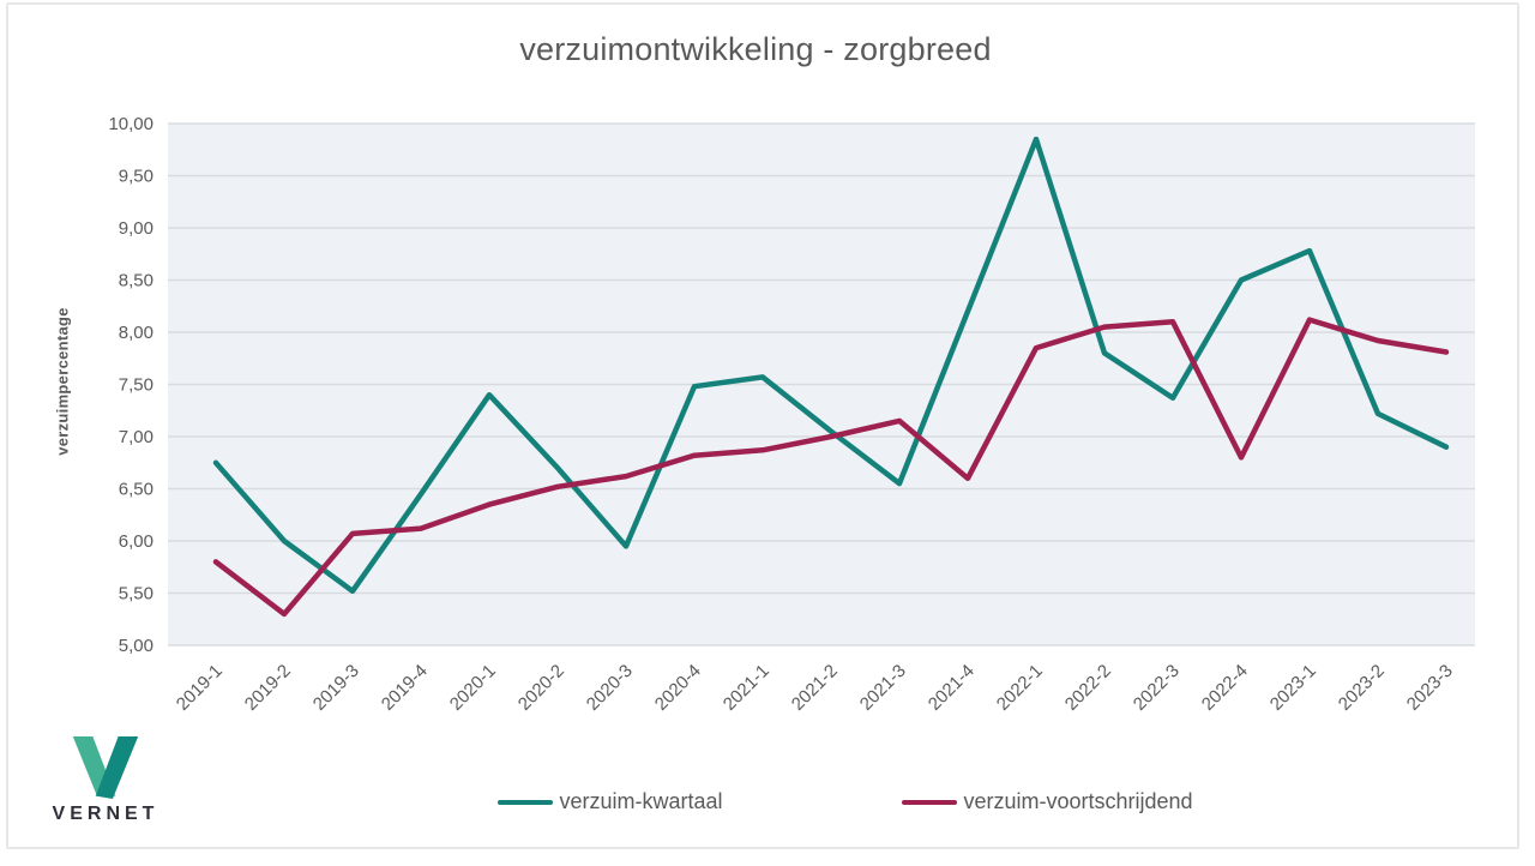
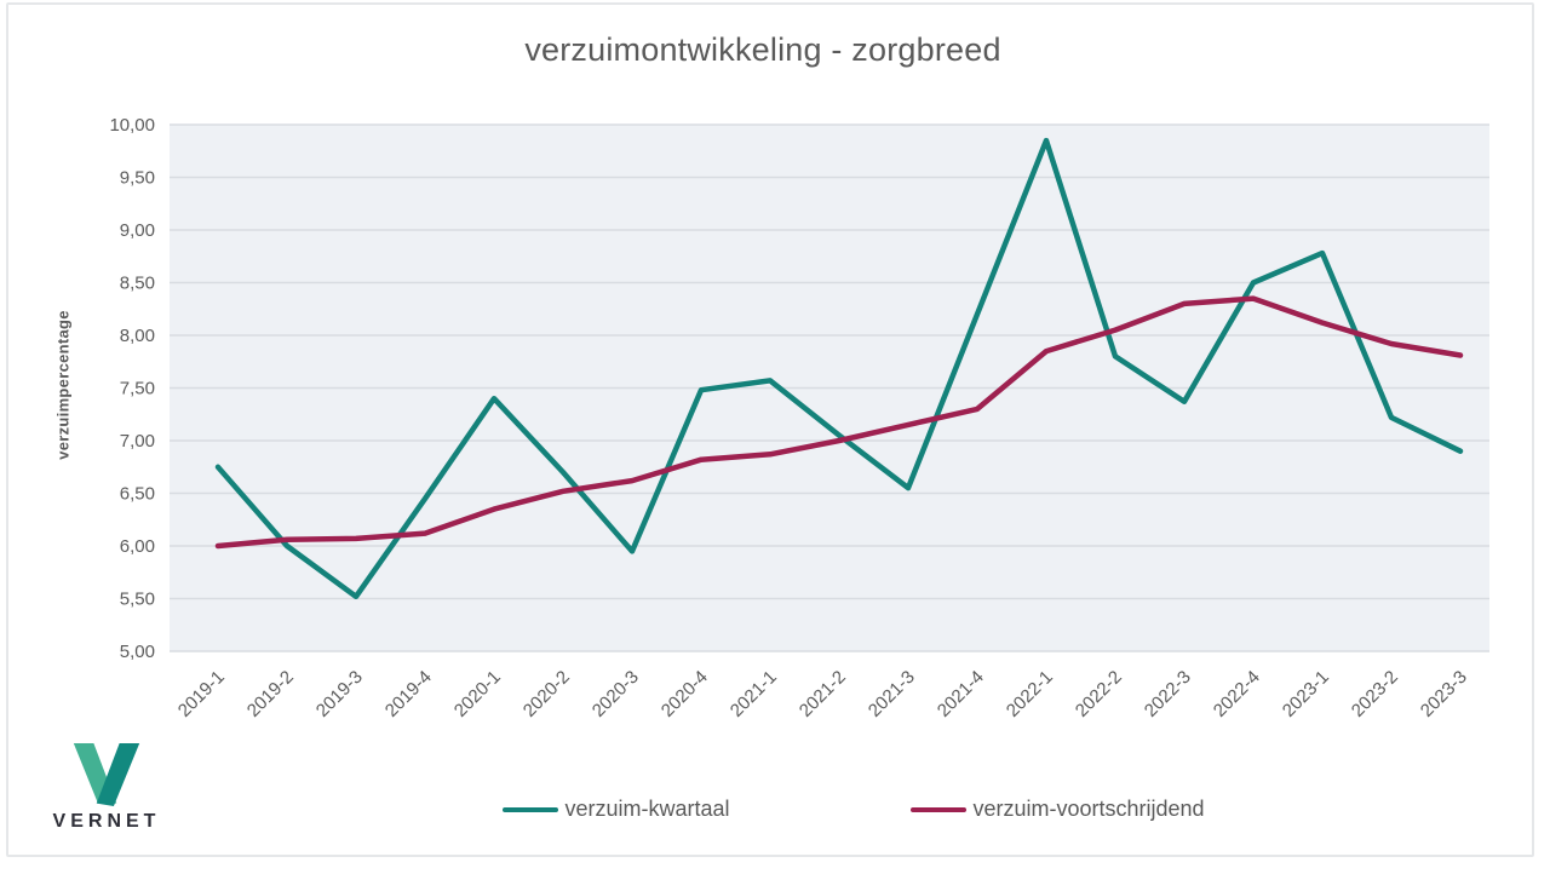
verzuim-voortschrijdend/2019-1: 5,8 -> 6,0
verzuim-voortschrijdend/2019-2: 5,3 -> 6,1
verzuim-voortschrijdend/2021-4: 6,6 -> 7,3
verzuim-voortschrijdend/2022-3: 8,1 -> 8,3
verzuim-voortschrijdend/2022-4: 6,8 -> 8,3
